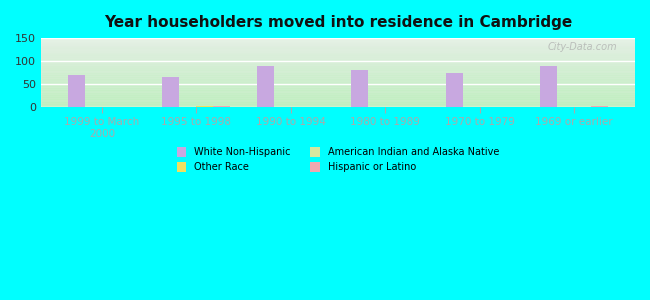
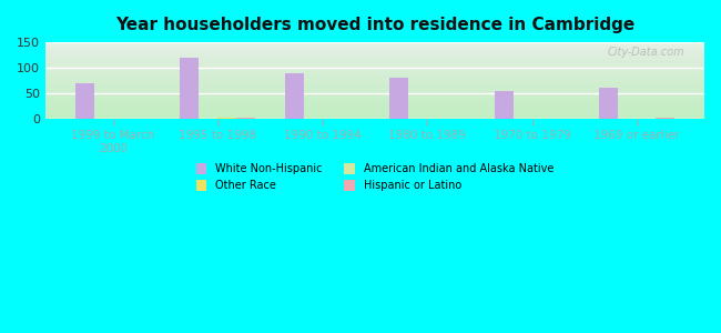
White Non-Hispanic/1995 to 1998: 65 -> 120
White Non-Hispanic/1970 to 1979: 75 -> 55
White Non-Hispanic/1969 or earlier: 90 -> 60
